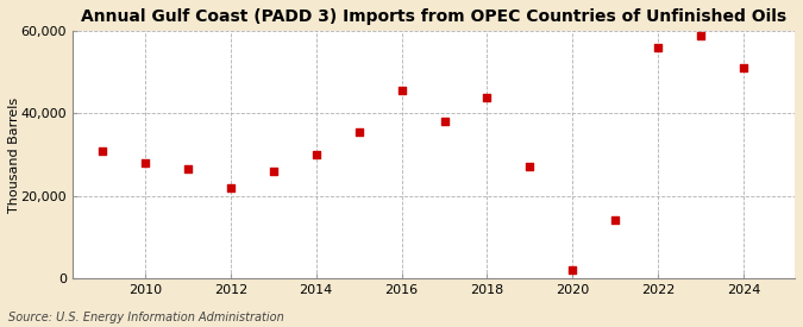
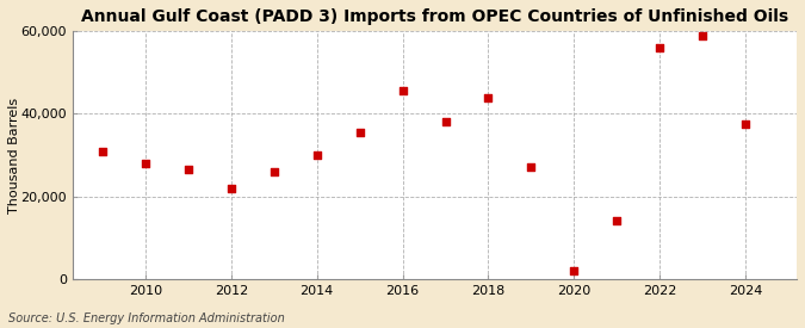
2024: 51,000 -> 37,500
